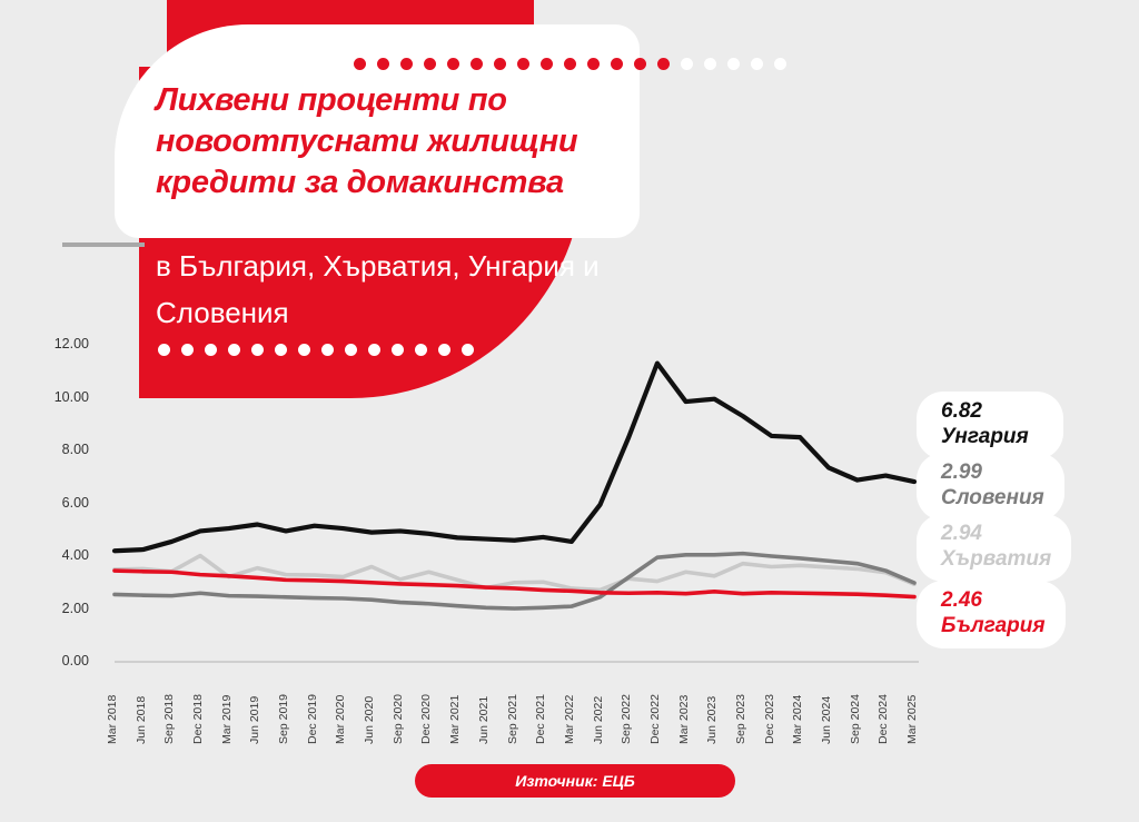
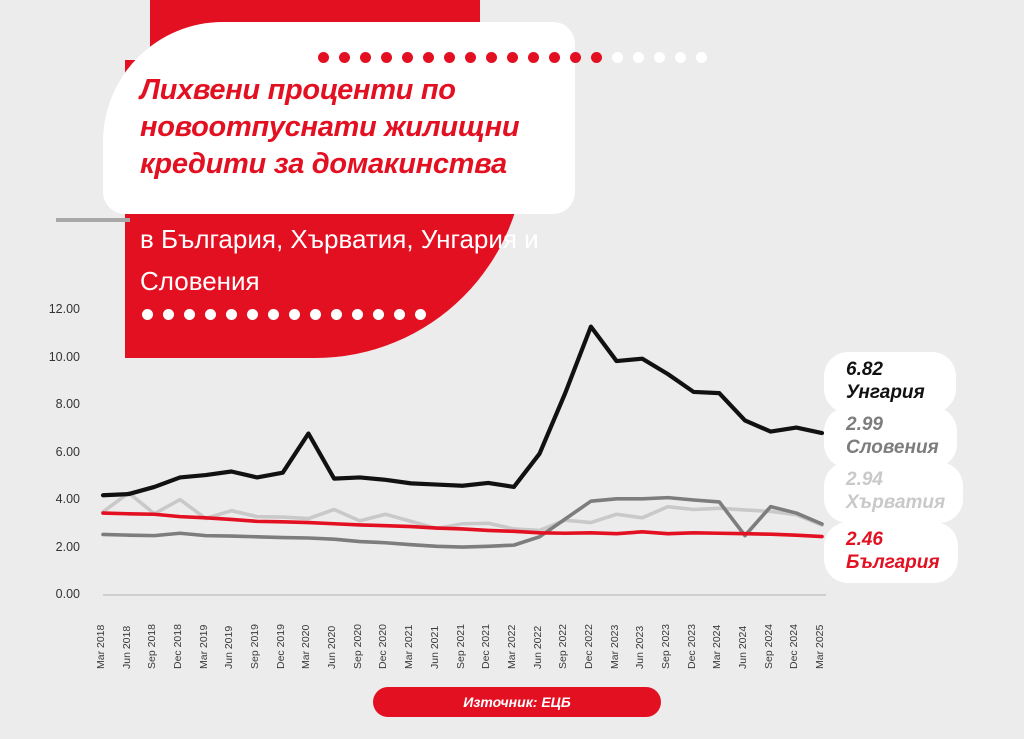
Хърватия/Jun 2018: 3.5 -> 4.3
Унгария/Mar 2020: 5.0 -> 6.8
Словения/Jun 2024: 3.8 -> 2.5
